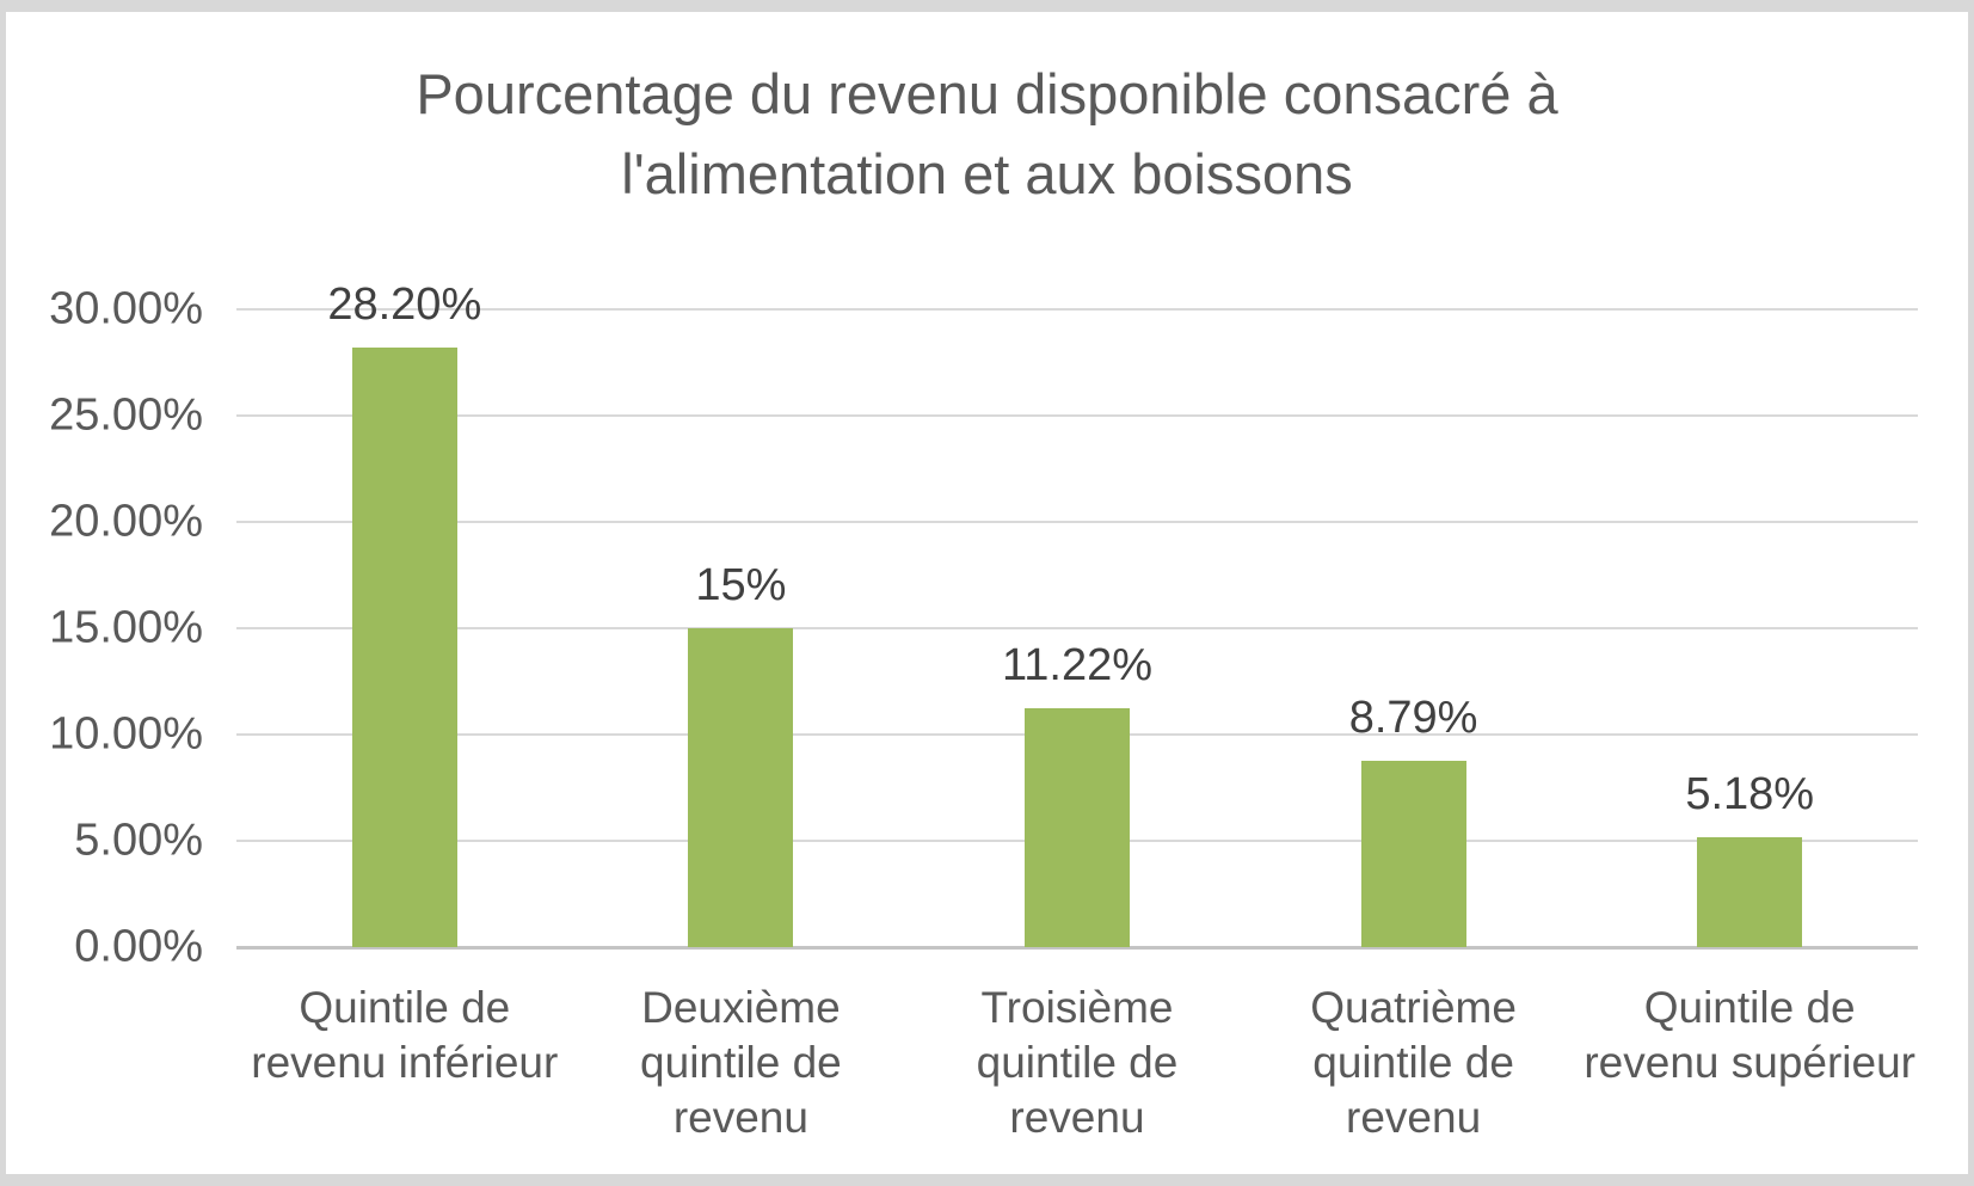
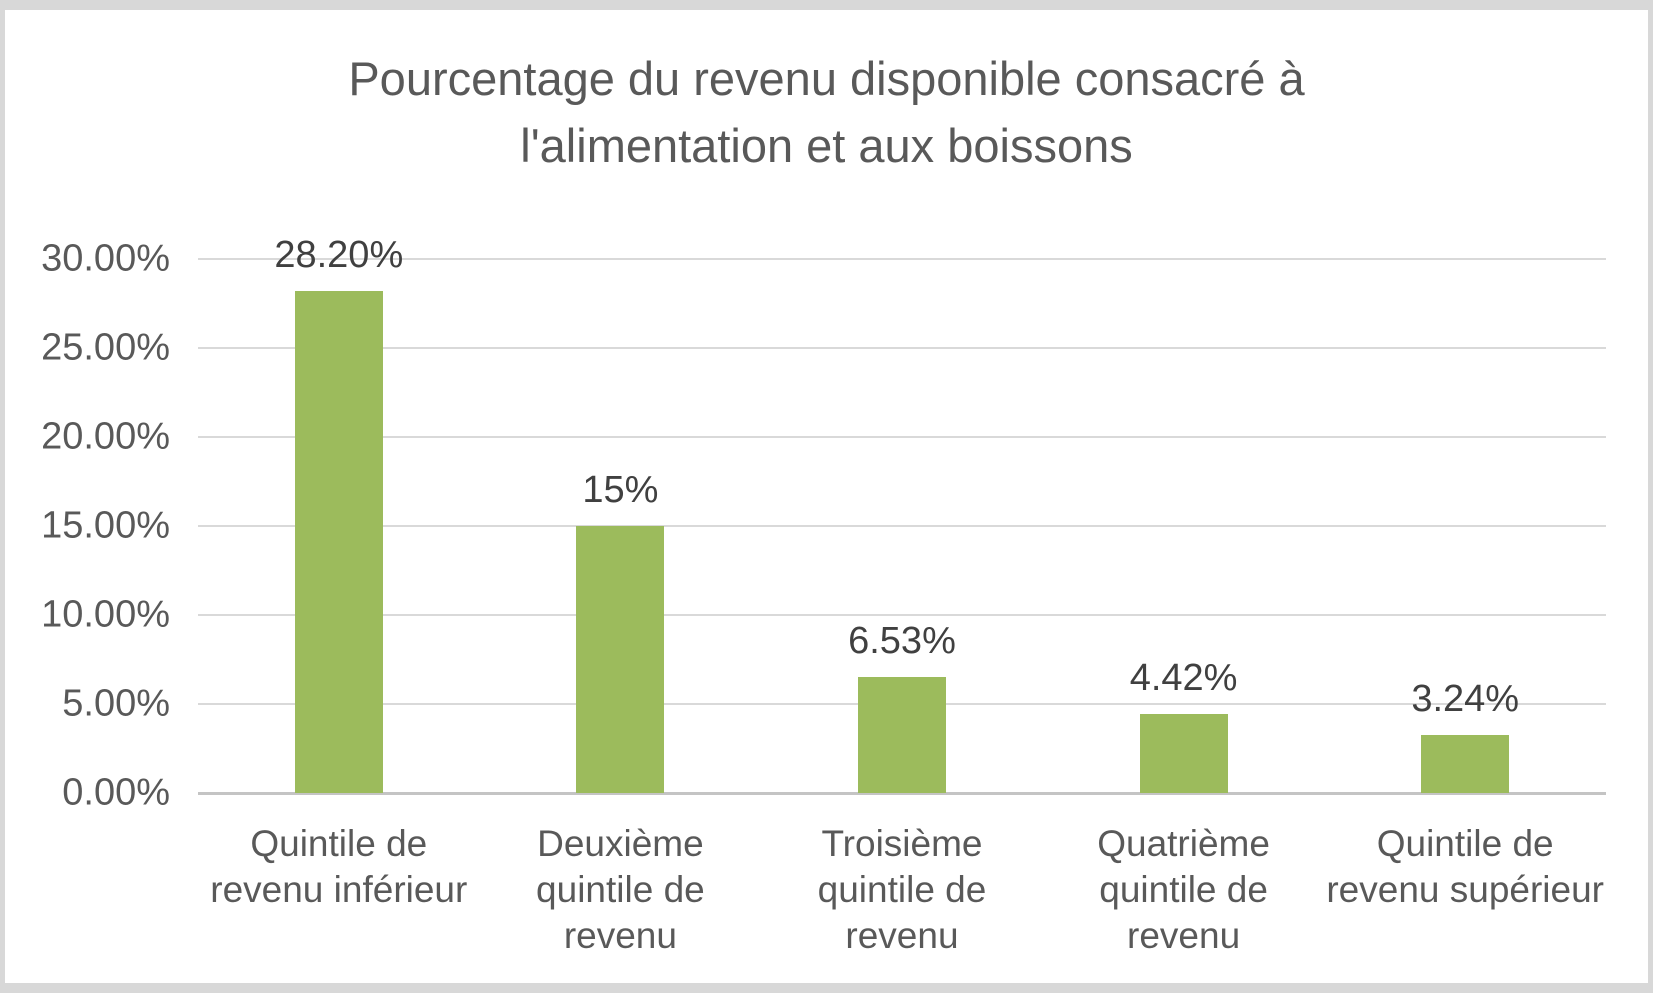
Troisième quintile de revenu: 11.22% -> 6.53%
Quatrième quintile de revenu: 8.79% -> 4.42%
Quintile de revenu supérieur: 5.18% -> 3.24%
